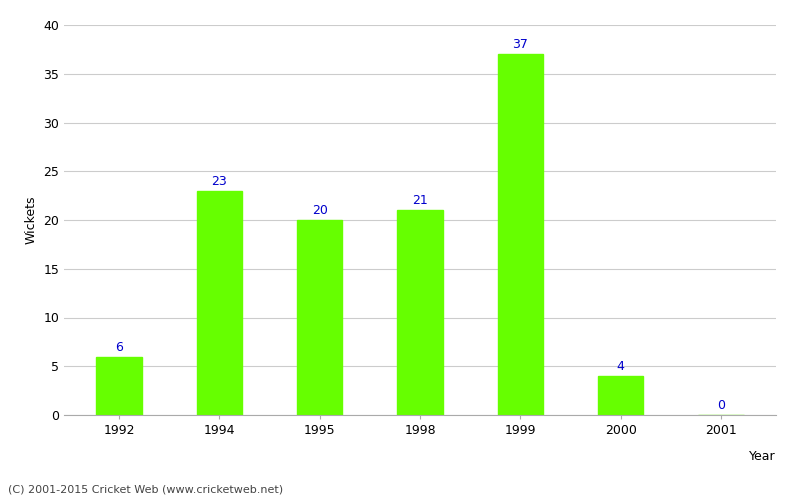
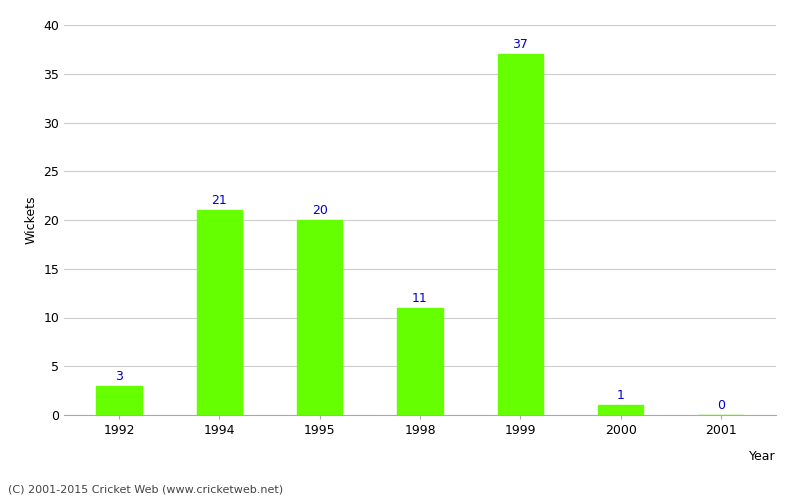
1992: 6 -> 3
1994: 23 -> 21
1998: 21 -> 11
2000: 4 -> 1
